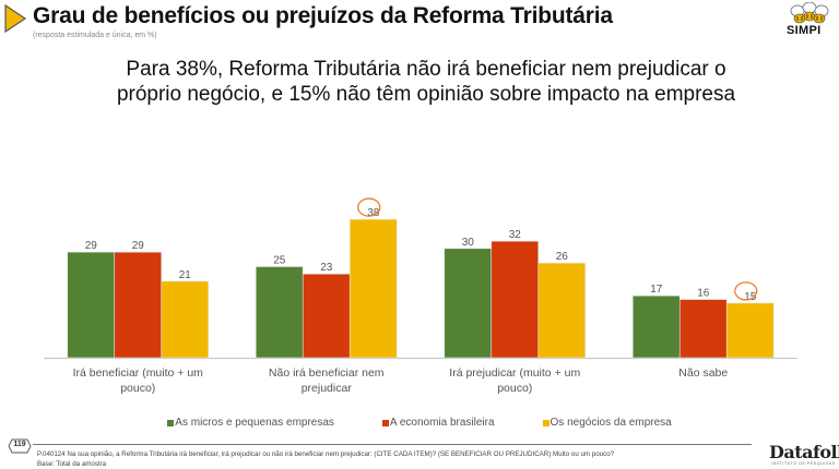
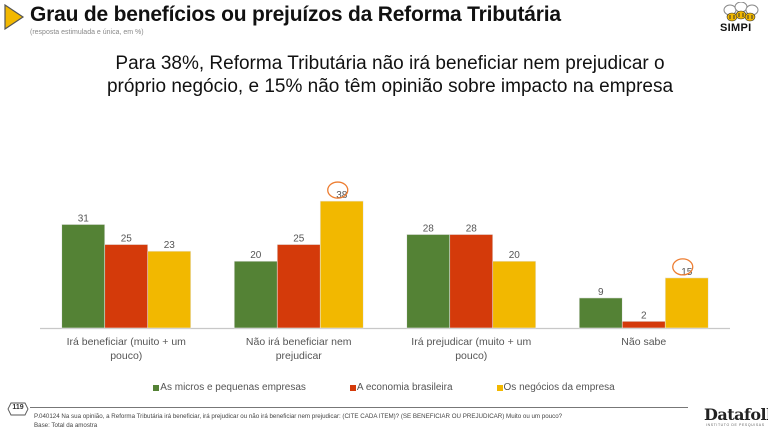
As micros e pequenas empresas/Irá beneficiar (muito + um pouco): 29 -> 31
A economia brasileira/Irá beneficiar (muito + um pouco): 29 -> 25
Os negócios da empresa/Irá beneficiar (muito + um pouco): 21 -> 23
As micros e pequenas empresas/Não irá beneficiar nem prejudicar: 25 -> 20
A economia brasileira/Não irá beneficiar nem prejudicar: 23 -> 25
As micros e pequenas empresas/Irá prejudicar (muito + um pouco): 30 -> 28
A economia brasileira/Irá prejudicar (muito + um pouco): 32 -> 28
Os negócios da empresa/Irá prejudicar (muito + um pouco): 26 -> 20
As micros e pequenas empresas/Não sabe: 17 -> 9
A economia brasileira/Não sabe: 16 -> 2
